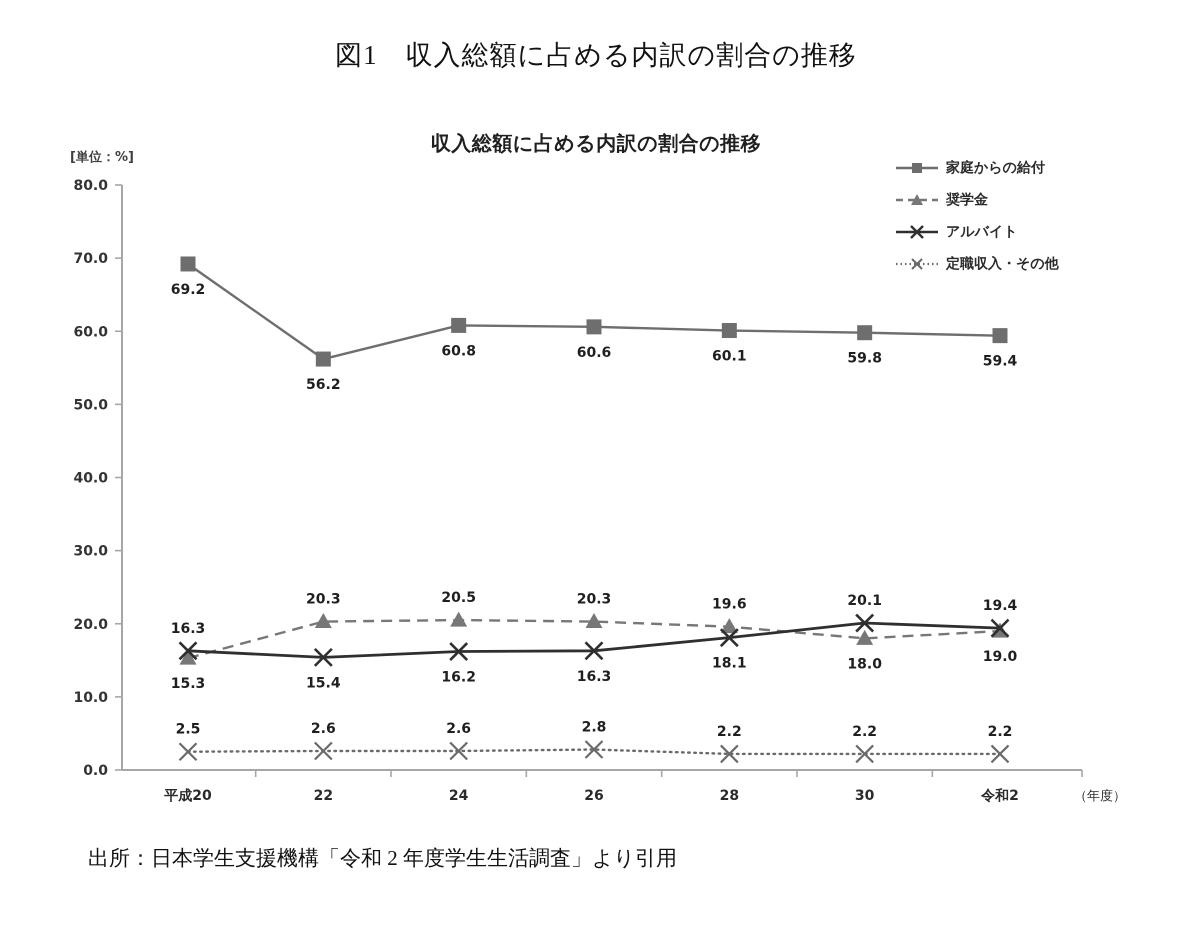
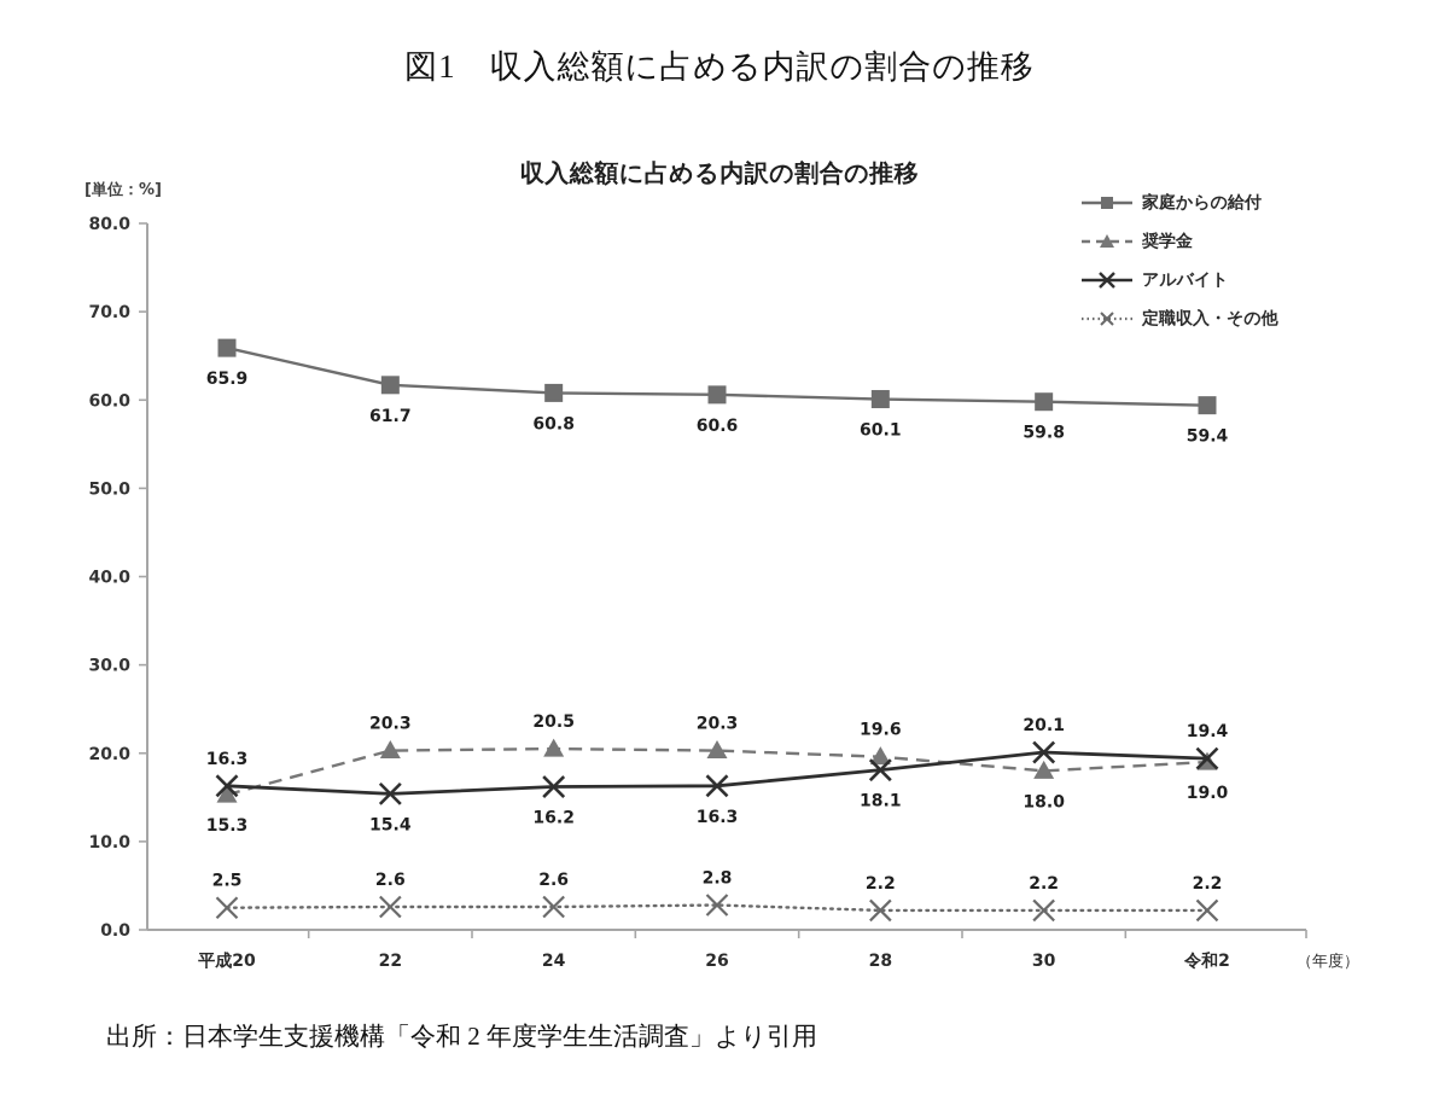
家庭からの給付/平成20: 69.2 -> 65.9
家庭からの給付/22: 56.2 -> 61.7
